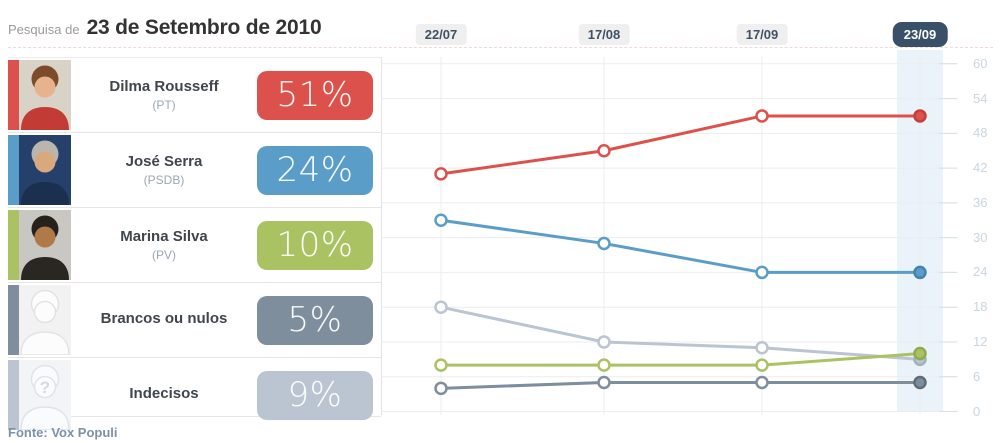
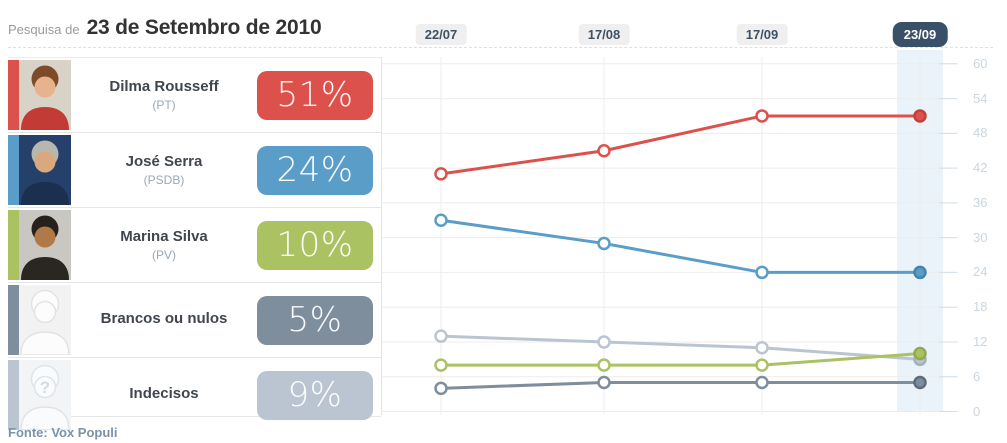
Indecisos/22/07: 18 -> 13
